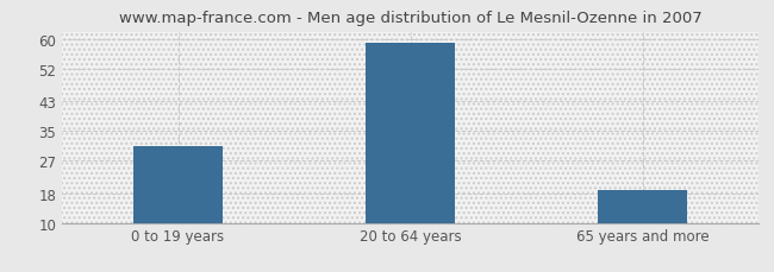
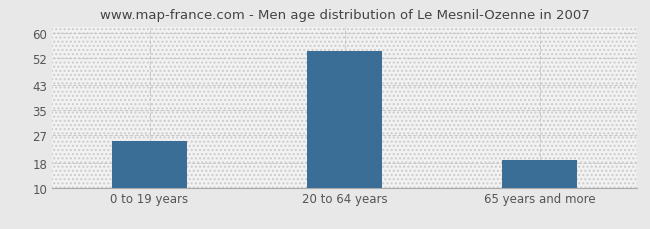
0 to 19 years: 31 -> 25
20 to 64 years: 59 -> 54
